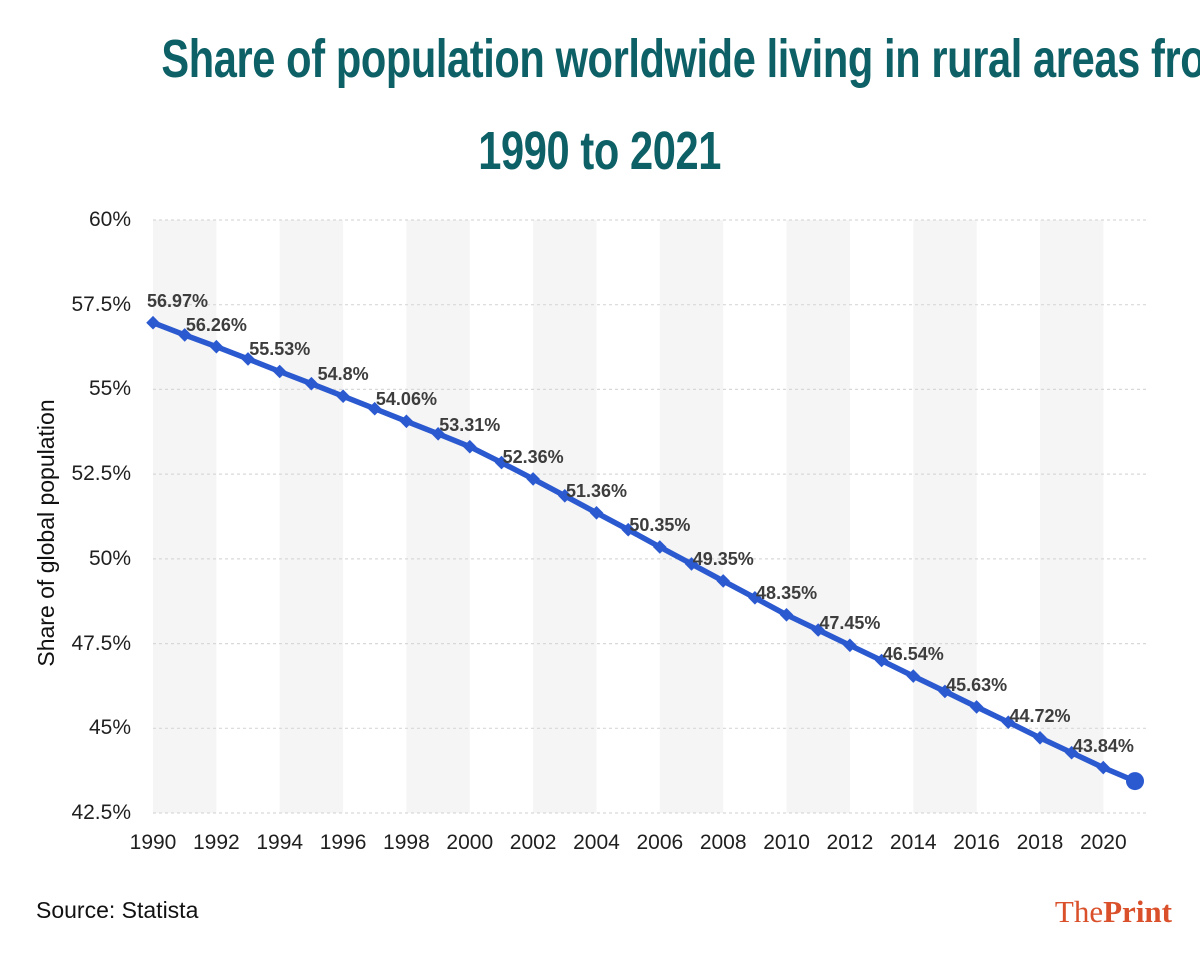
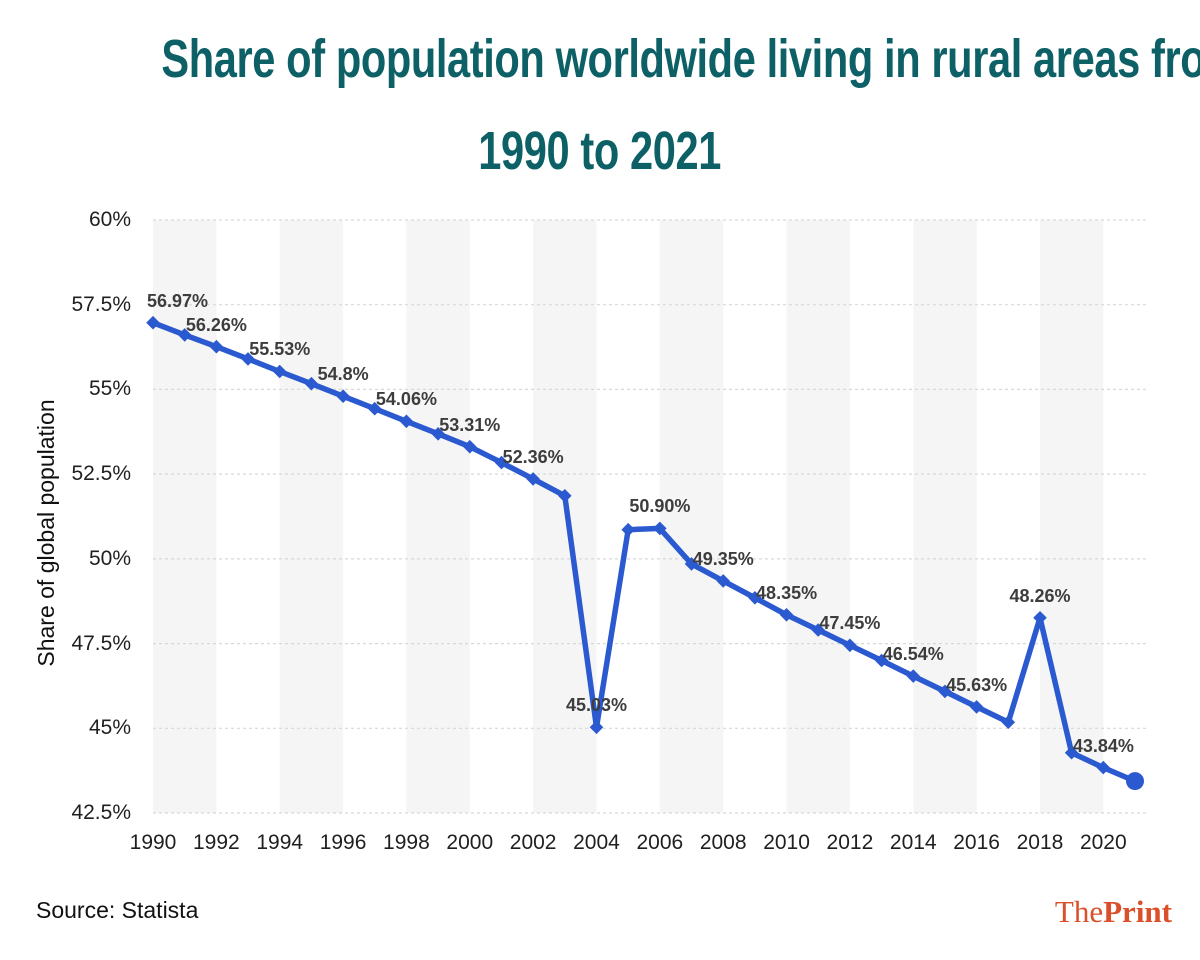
2004: 51.36% -> 45.03%
2006: 50.35% -> 50.90%
2018: 44.72% -> 48.26%
